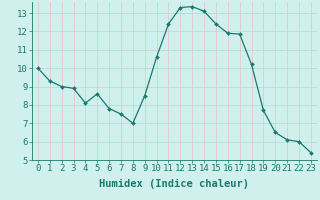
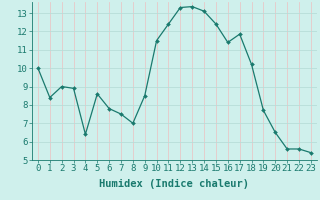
1: 9.3 -> 8.4
4: 8.1 -> 6.4
10: 10.6 -> 11.5
16: 11.9 -> 11.4
21: 6.1 -> 5.6
22: 6.0 -> 5.6
